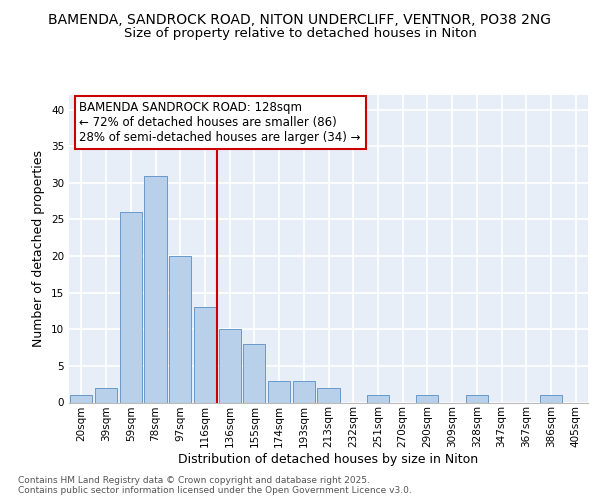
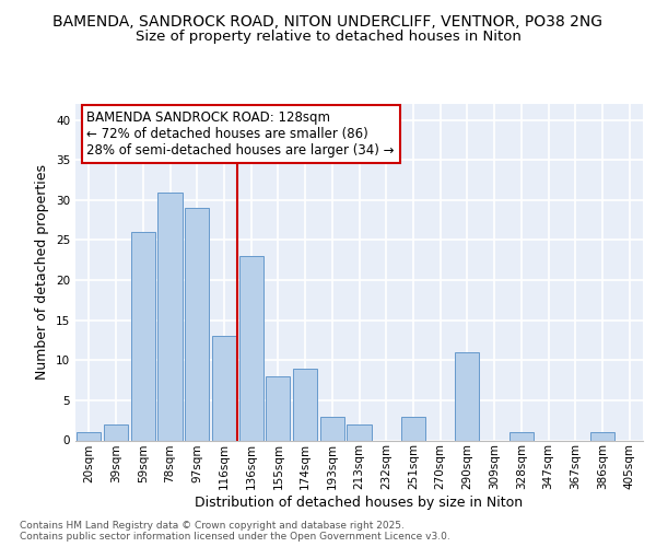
97sqm: 20 -> 29
136sqm: 10 -> 23
174sqm: 3 -> 9
251sqm: 1 -> 3
290sqm: 1 -> 11
